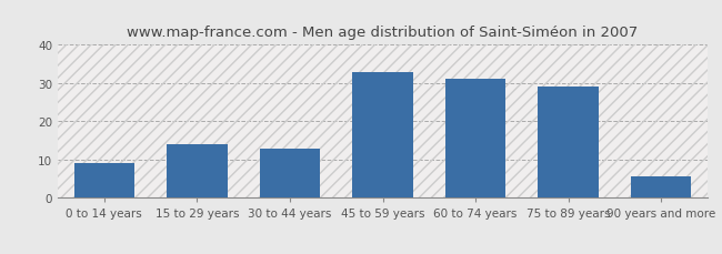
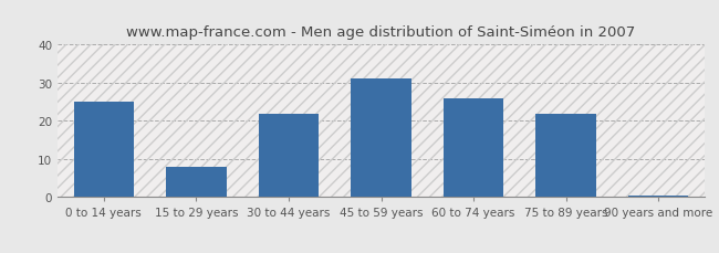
0 to 14 years: 9.0 -> 25.0
15 to 29 years: 14.0 -> 8.0
30 to 44 years: 13.0 -> 22.0
45 to 59 years: 33.0 -> 31.0
60 to 74 years: 31.0 -> 26.0
75 to 89 years: 29.0 -> 22.0
90 years and more: 5.5 -> 0.5
